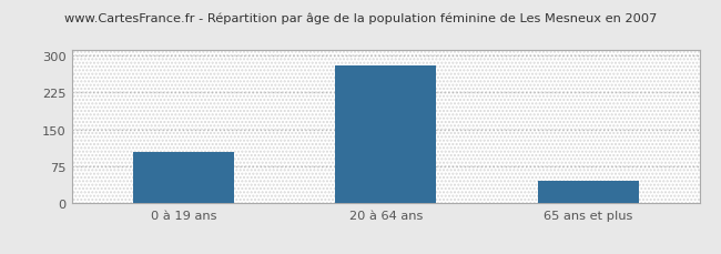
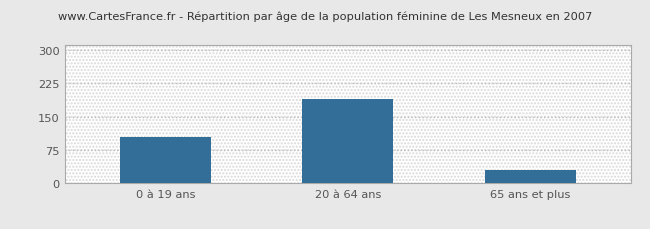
20 à 64 ans: 280 -> 190
65 ans et plus: 45 -> 30
